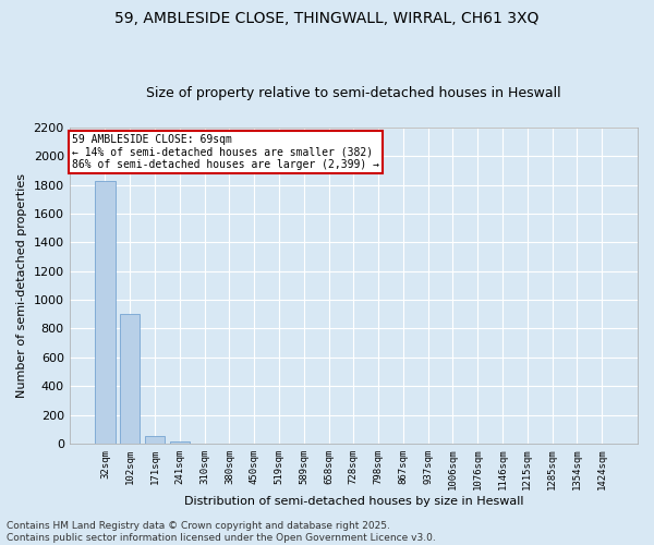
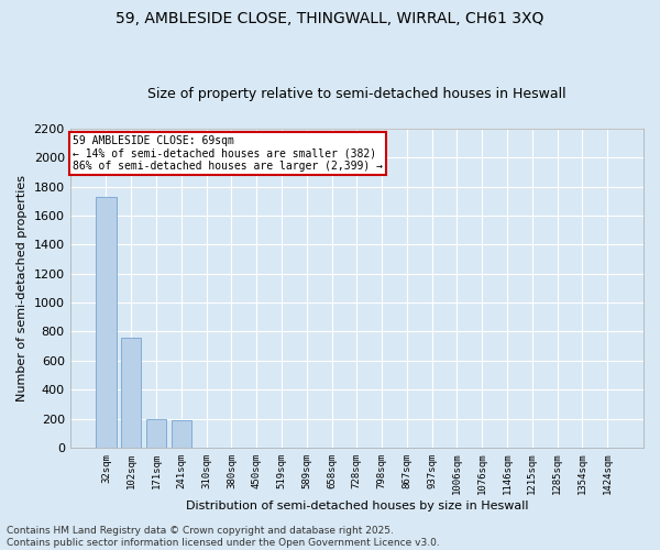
32sqm: 1830 -> 1730
102sqm: 900 -> 760
171sqm: 50 -> 200
241sqm: 10 -> 190
